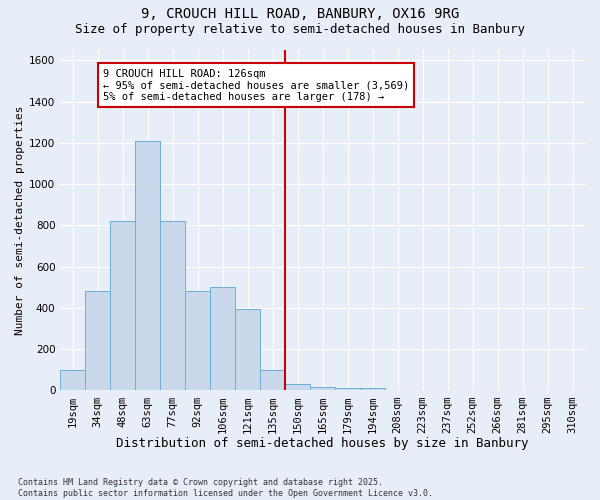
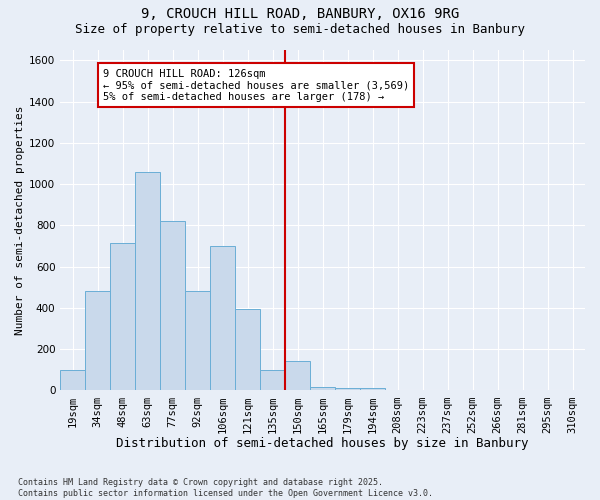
48sqm: 820 -> 715
63sqm: 1210 -> 1060
106sqm: 500 -> 700
150sqm: 30 -> 145
